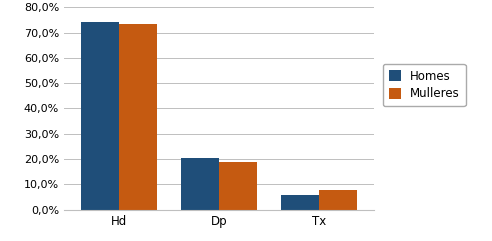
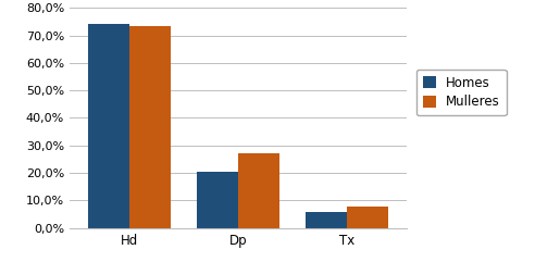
Mulleres/Dp: 19,0% -> 27,0%
